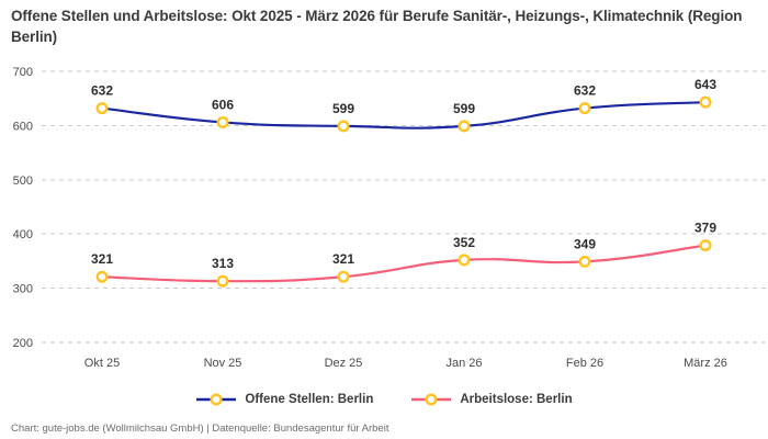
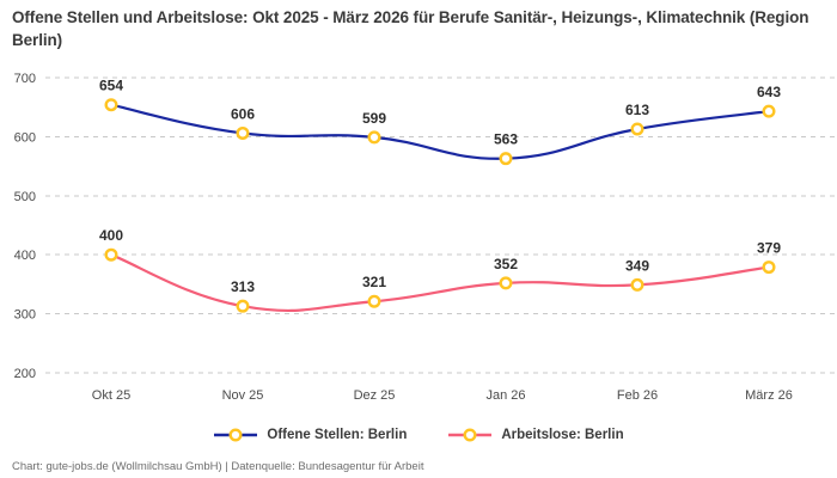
Offene Stellen: Berlin/Okt 25: 632 -> 654
Arbeitslose: Berlin/Okt 25: 321 -> 400
Offene Stellen: Berlin/Jan 26: 599 -> 563
Offene Stellen: Berlin/Feb 26: 632 -> 613
